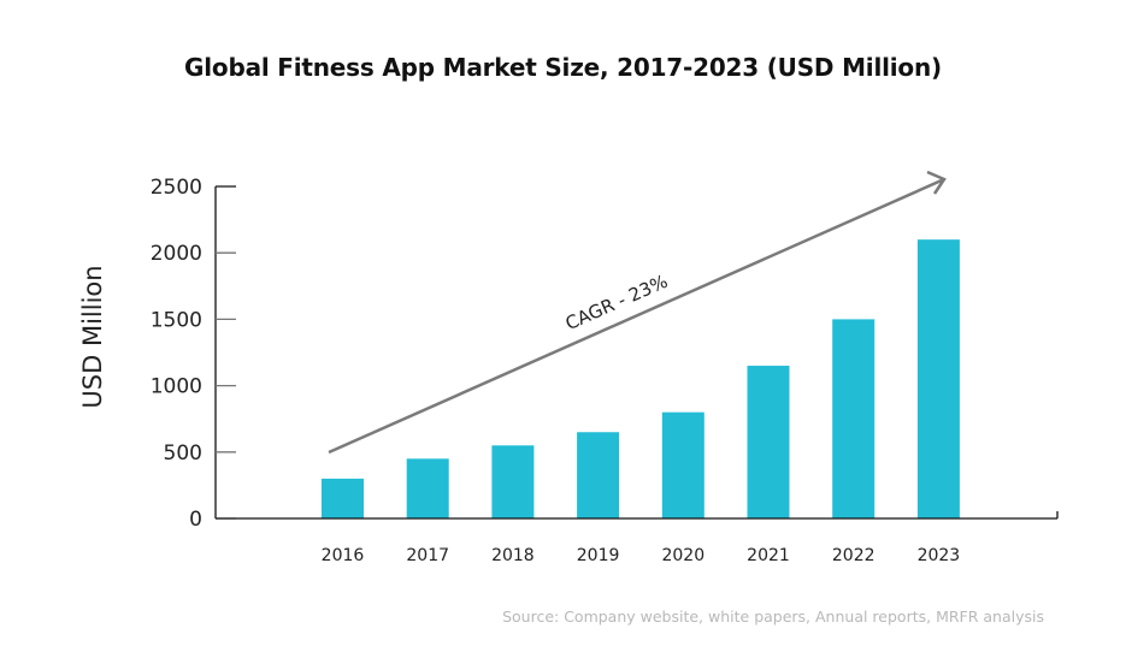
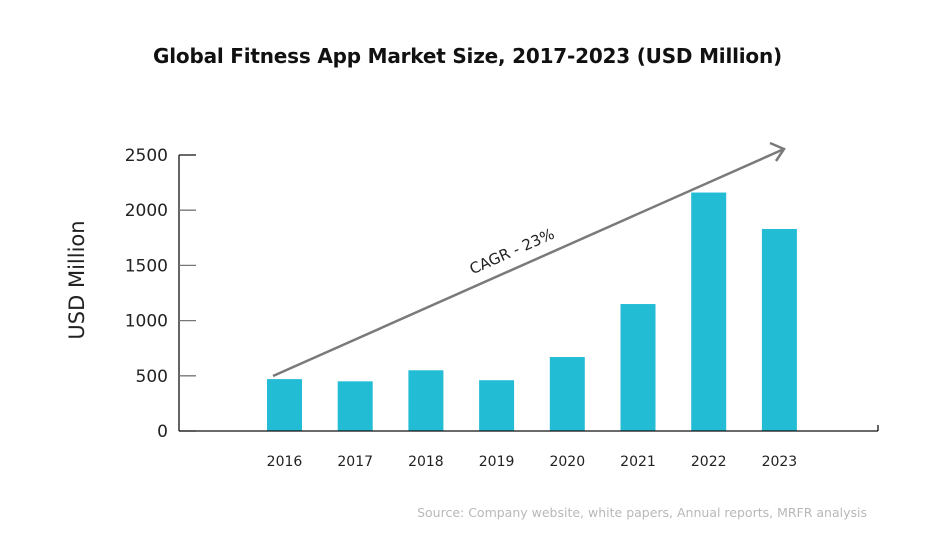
2016: 300 -> 470
2019: 650 -> 460
2020: 800 -> 670
2022: 1500 -> 2160
2023: 2100 -> 1830
